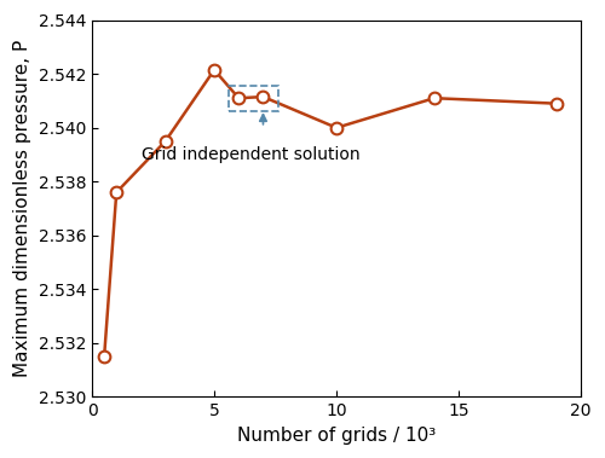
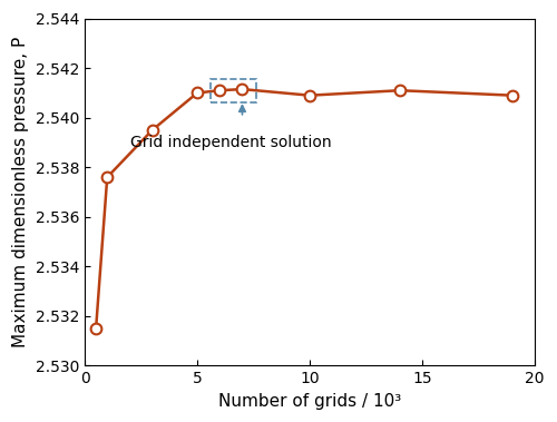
5: 2.54215 -> 2.54100
10: 2.54000 -> 2.54090
